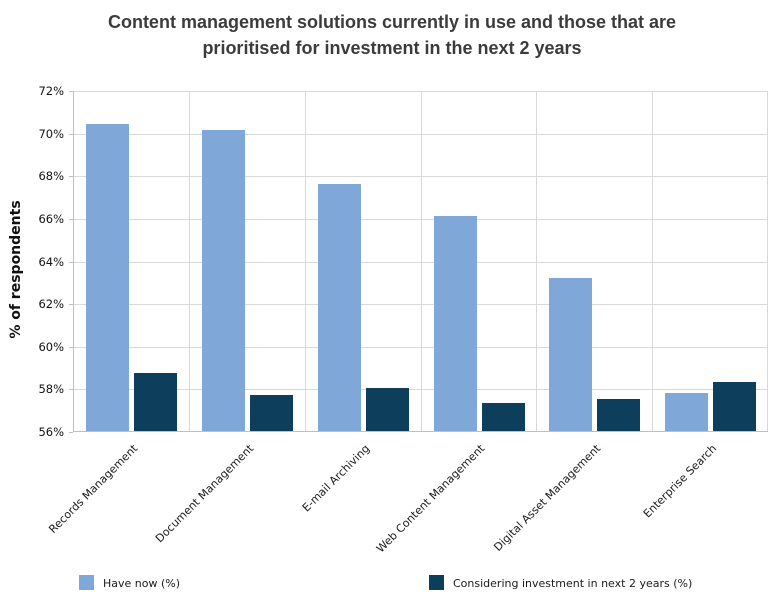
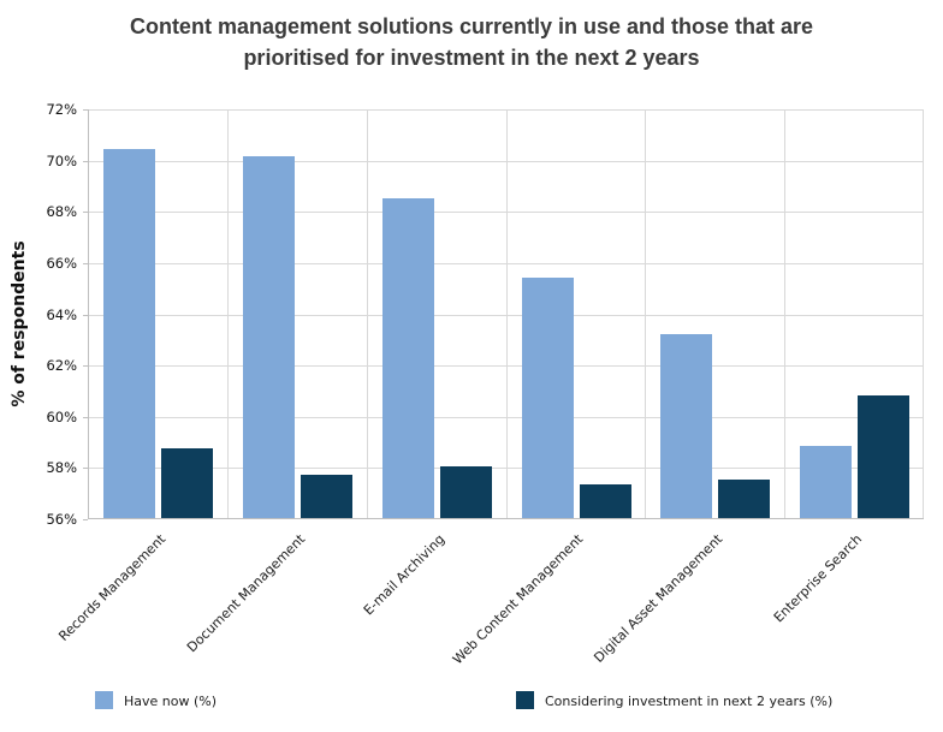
Have now (%)/E-mail Archiving: 67.6% -> 68.5%
Have now (%)/Web Content Management: 66.1% -> 65.4%
Have now (%)/Enterprise Search: 57.8% -> 58.8%
Considering investment in next 2 years (%)/Enterprise Search: 58.3% -> 60.8%
